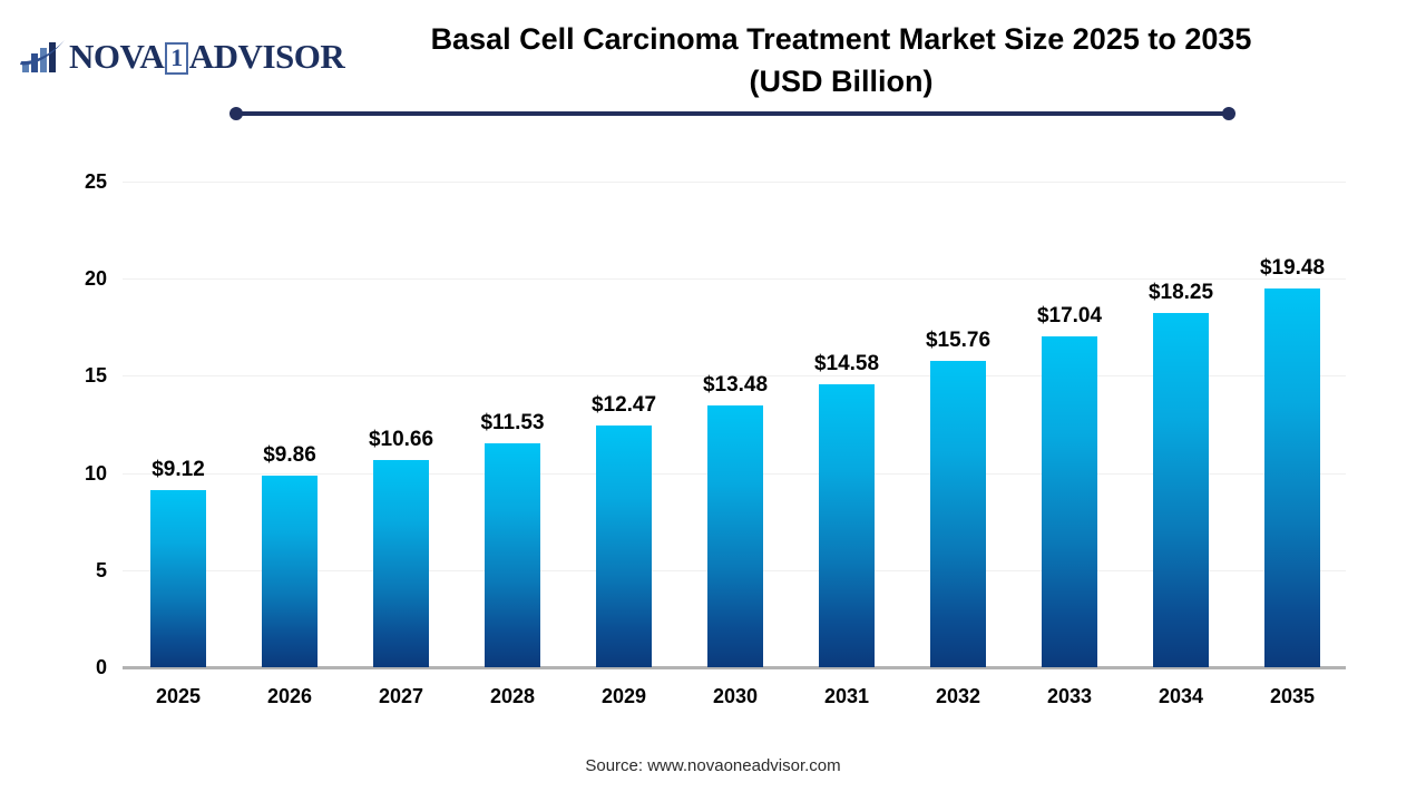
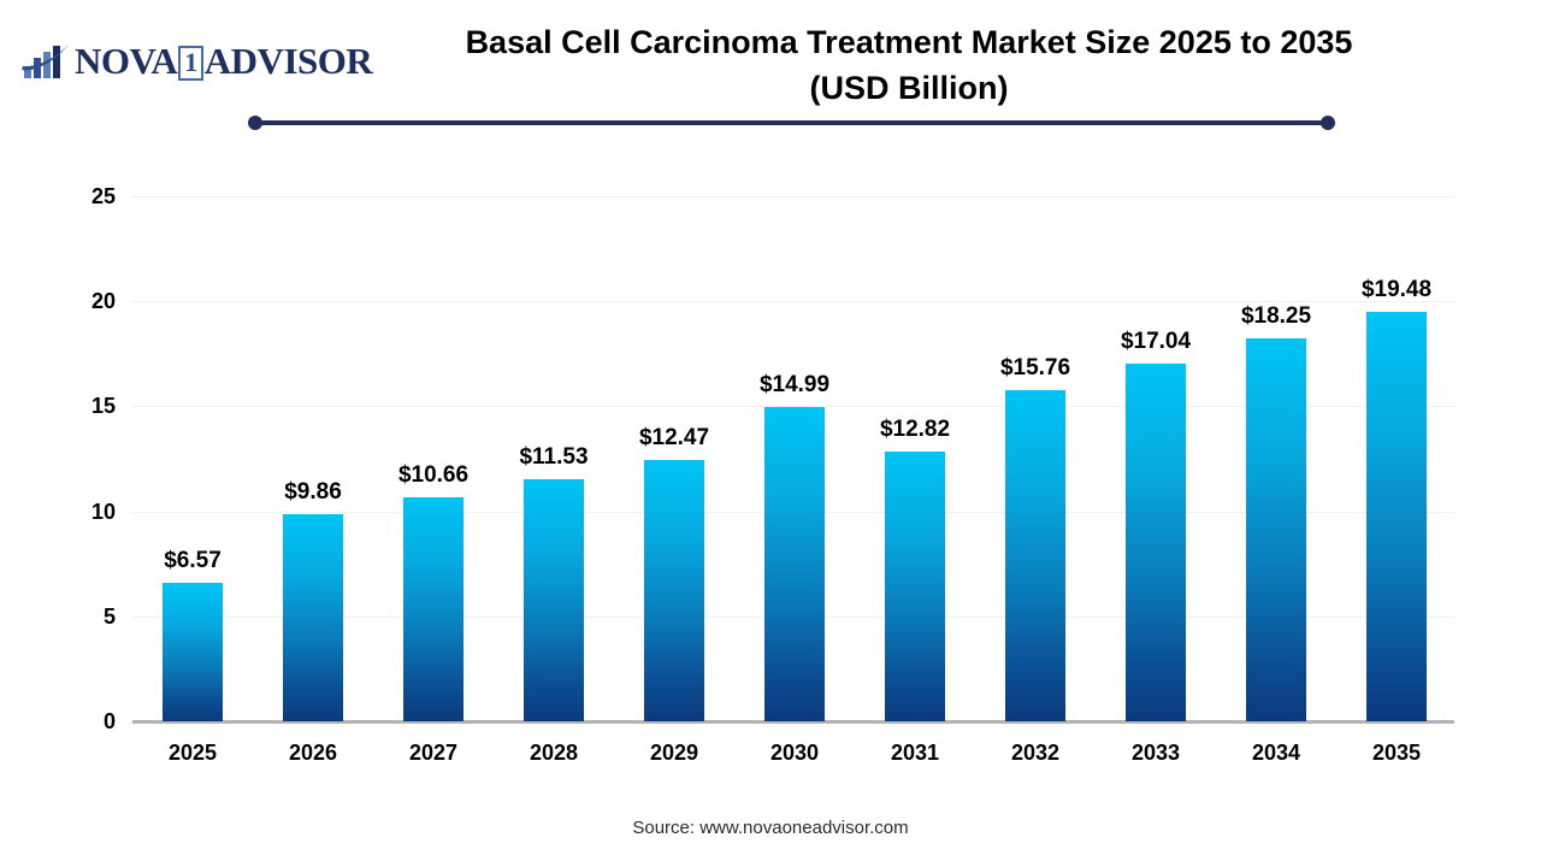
2025: $9.12 -> $6.57
2030: $13.48 -> $14.99
2031: $14.58 -> $12.82
